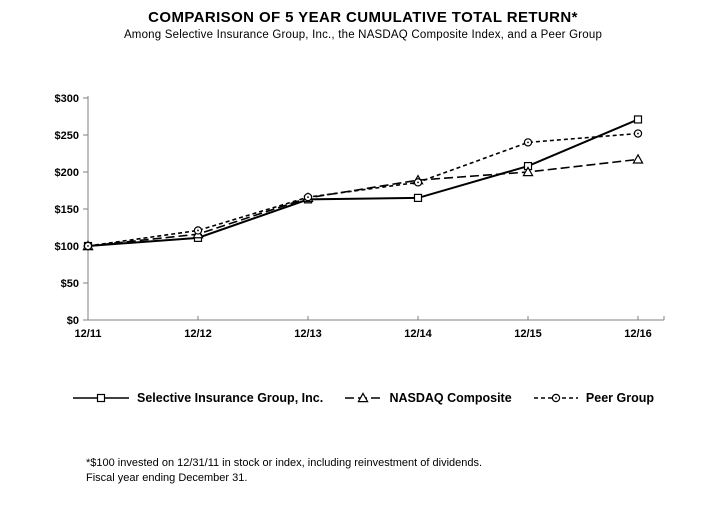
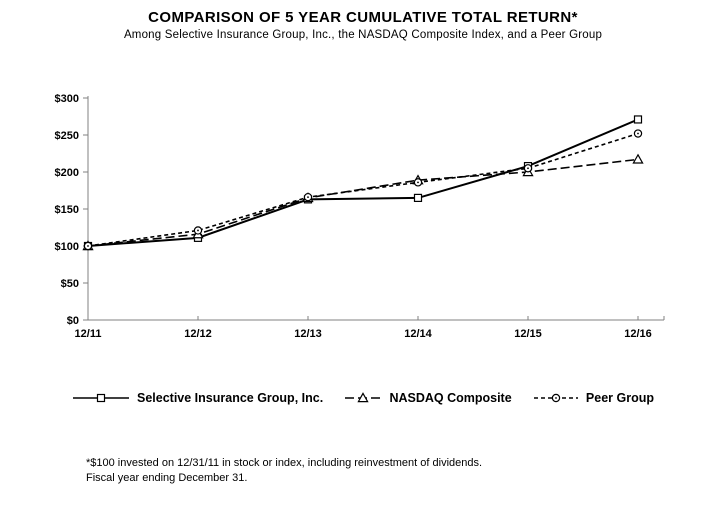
Peer Group/12/15: $240 -> $200
